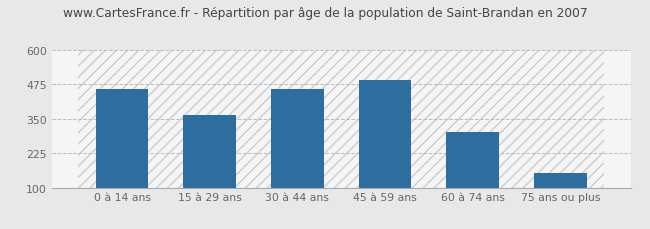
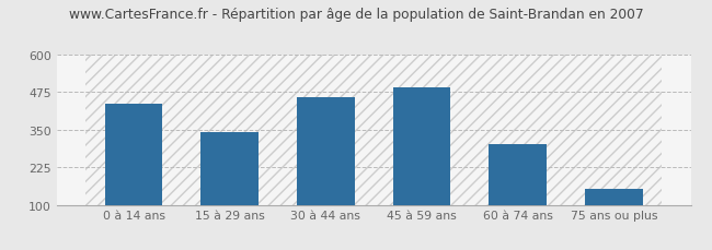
0 à 14 ans: 458 -> 435
15 à 29 ans: 362 -> 340
